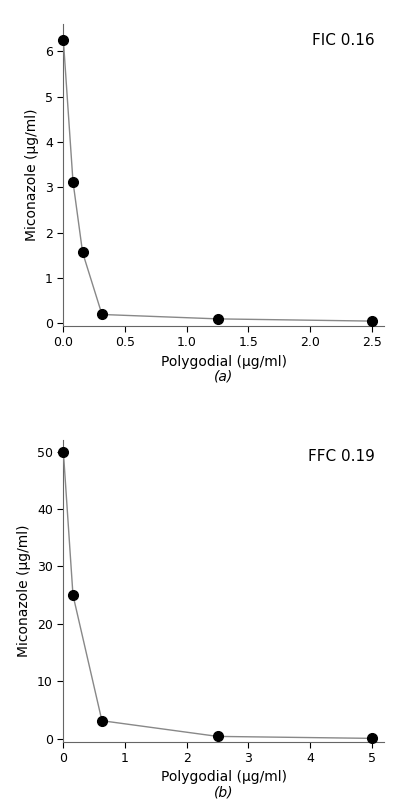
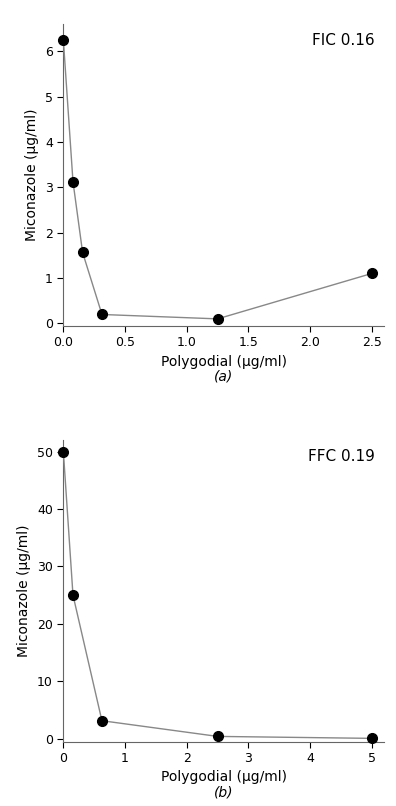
2.5: 0.05 -> 1.10
